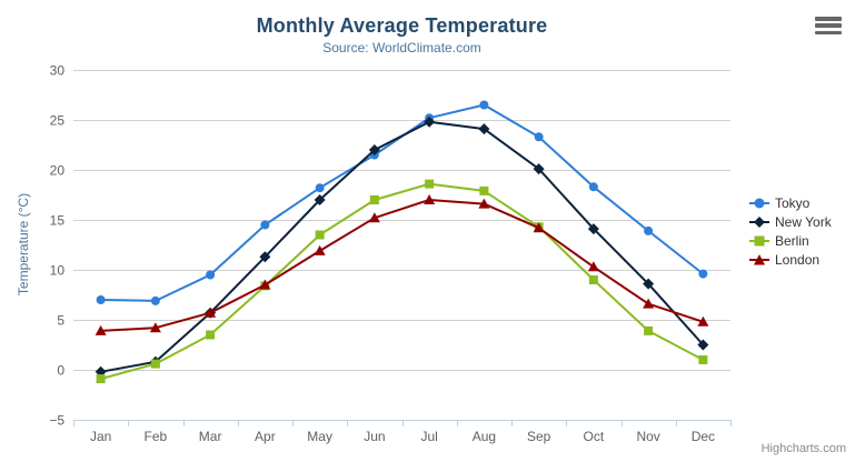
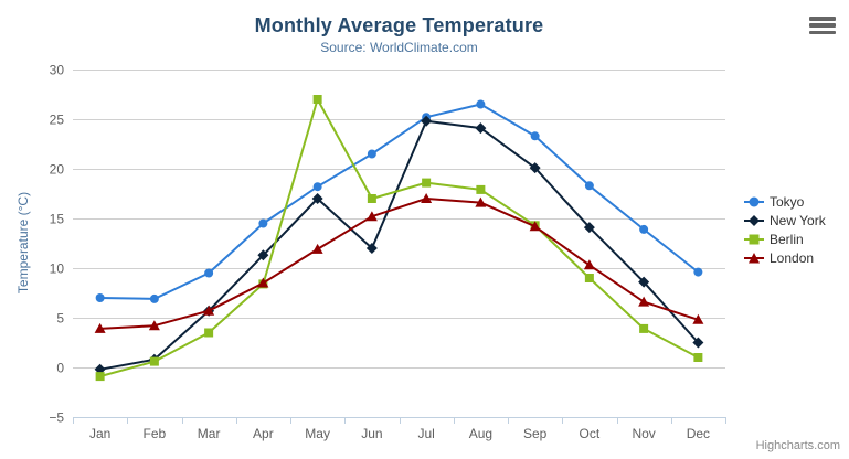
Berlin/May: 14 -> 27
New York/Jun: 22 -> 12
